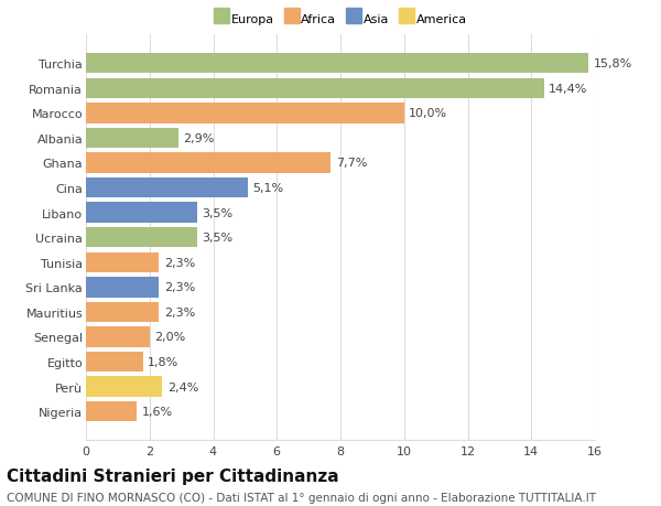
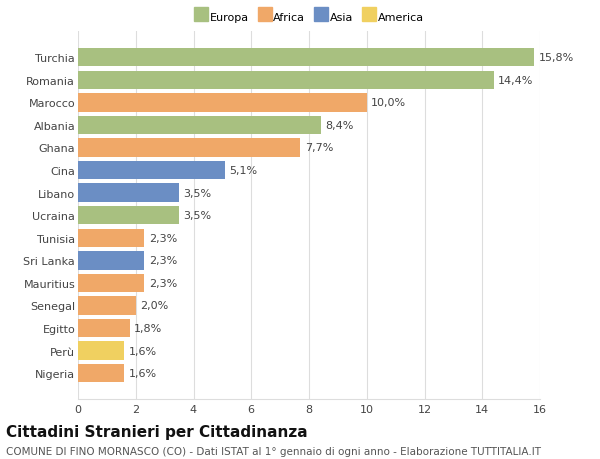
Albania: 2,9% -> 8,4%
Perù: 2,4% -> 1,6%
